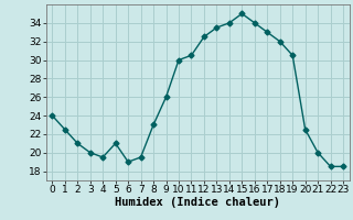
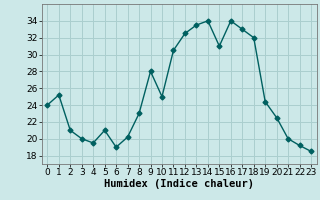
1: 22.5 -> 25.2
7: 19.5 -> 20.2
9: 26.0 -> 28.0
10: 30.0 -> 25.0
15: 35.0 -> 31.0
19: 30.5 -> 24.4
22: 18.5 -> 19.2
